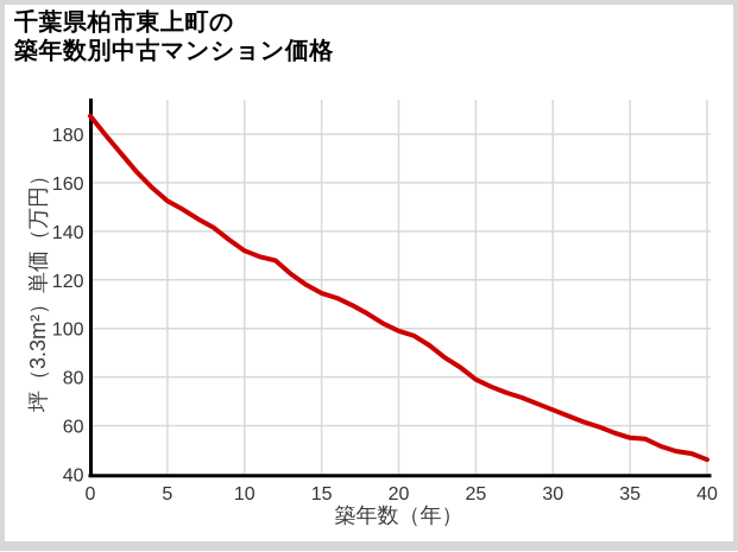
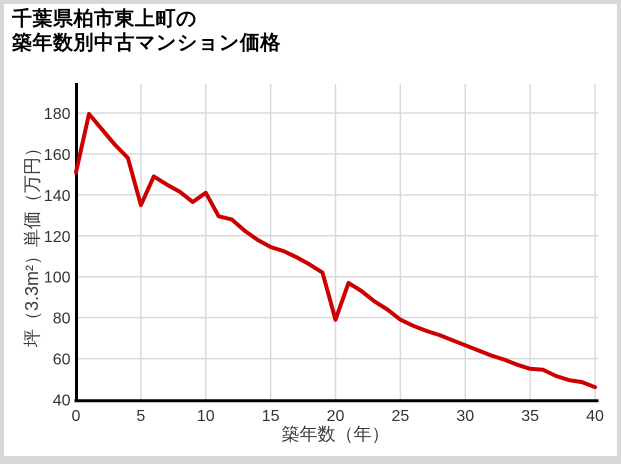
0: 188 -> 151
5: 152 -> 135
10: 132 -> 141
20: 99 -> 79
